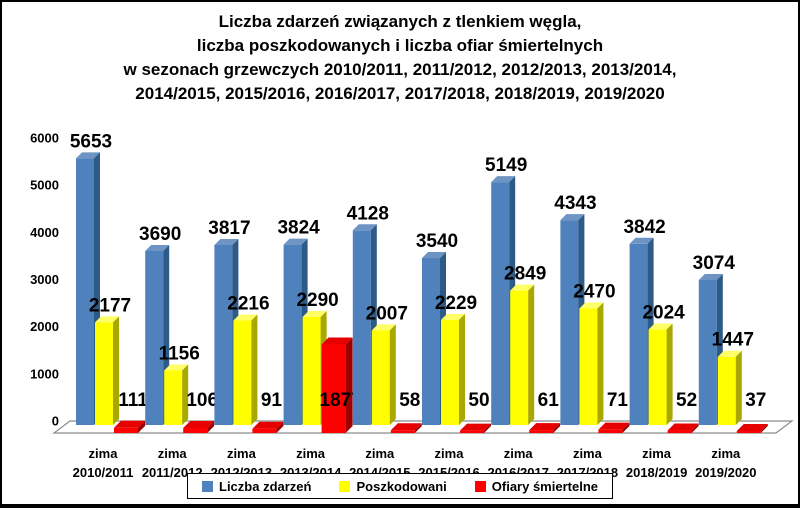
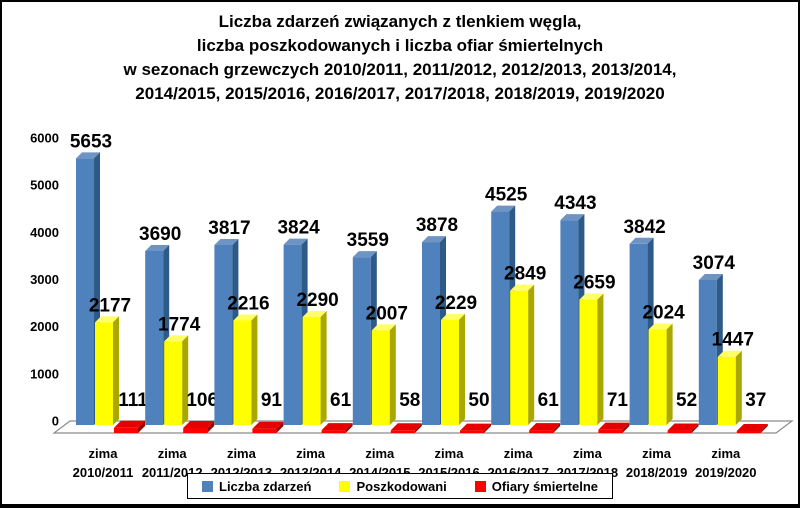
Poszkodowani/2011/2012: 1156 -> 1774
Ofiary śmiertelne/2013/2014: 1877 -> 61
Liczba zdarzeń/2014/2015: 4128 -> 3559
Liczba zdarzeń/2015/2016: 3540 -> 3878
Liczba zdarzeń/2016/2017: 5149 -> 4525
Poszkodowani/2017/2018: 2470 -> 2659
